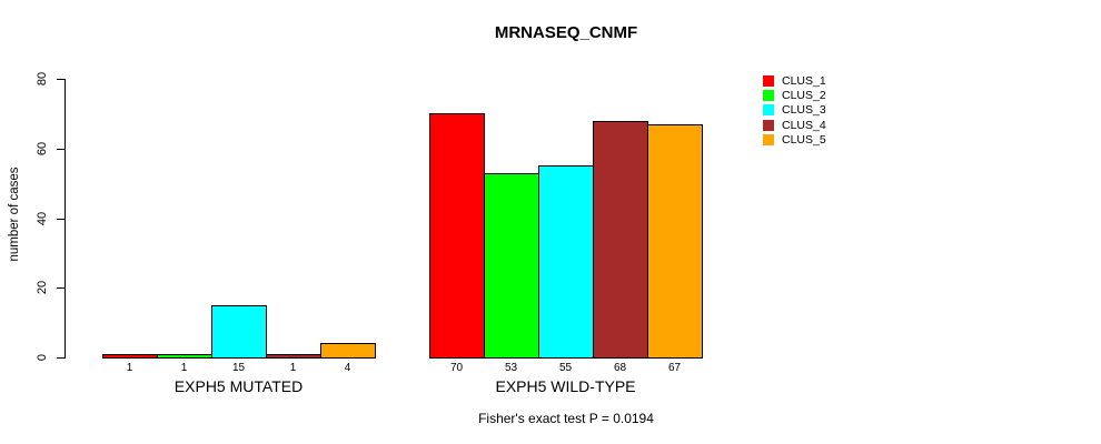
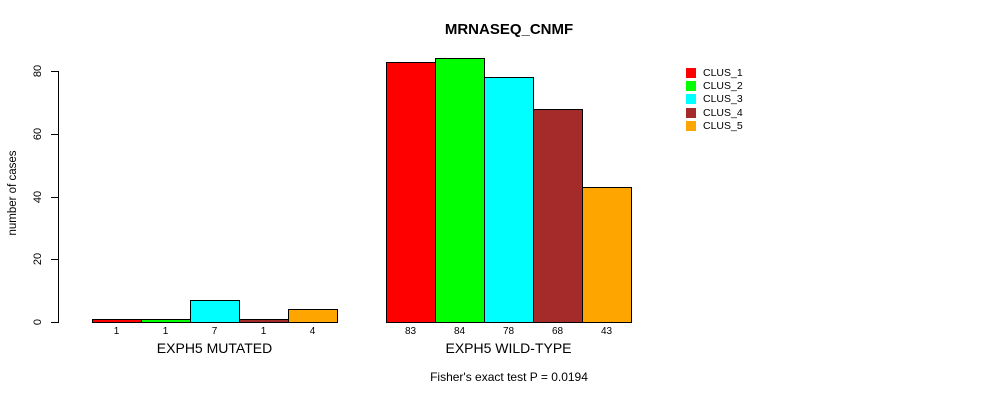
CLUS_3/EXPH5 MUTATED: 15 -> 7
CLUS_1/EXPH5 WILD-TYPE: 70 -> 83
CLUS_2/EXPH5 WILD-TYPE: 53 -> 84
CLUS_3/EXPH5 WILD-TYPE: 55 -> 78
CLUS_5/EXPH5 WILD-TYPE: 67 -> 43
